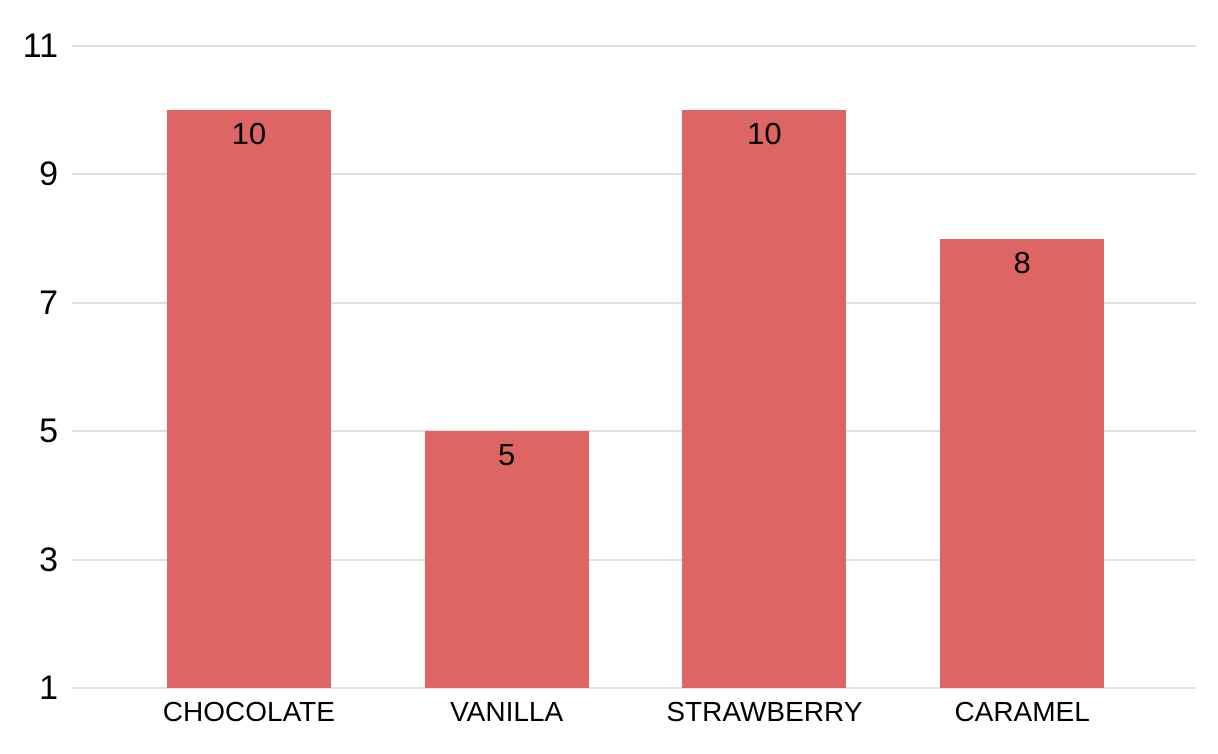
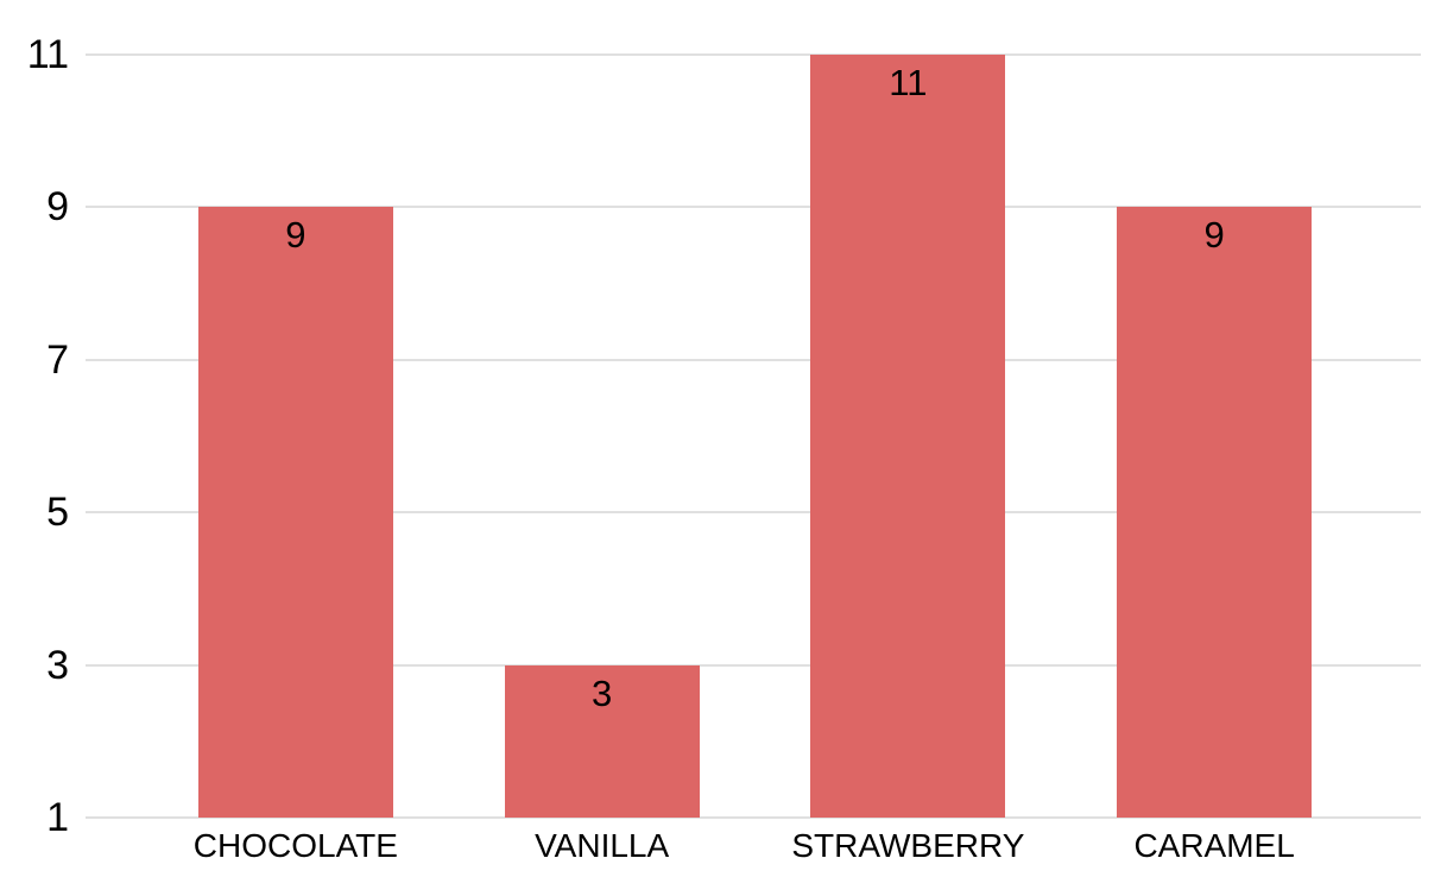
CHOCOLATE: 10 -> 9
VANILLA: 5 -> 3
STRAWBERRY: 10 -> 11
CARAMEL: 8 -> 9
